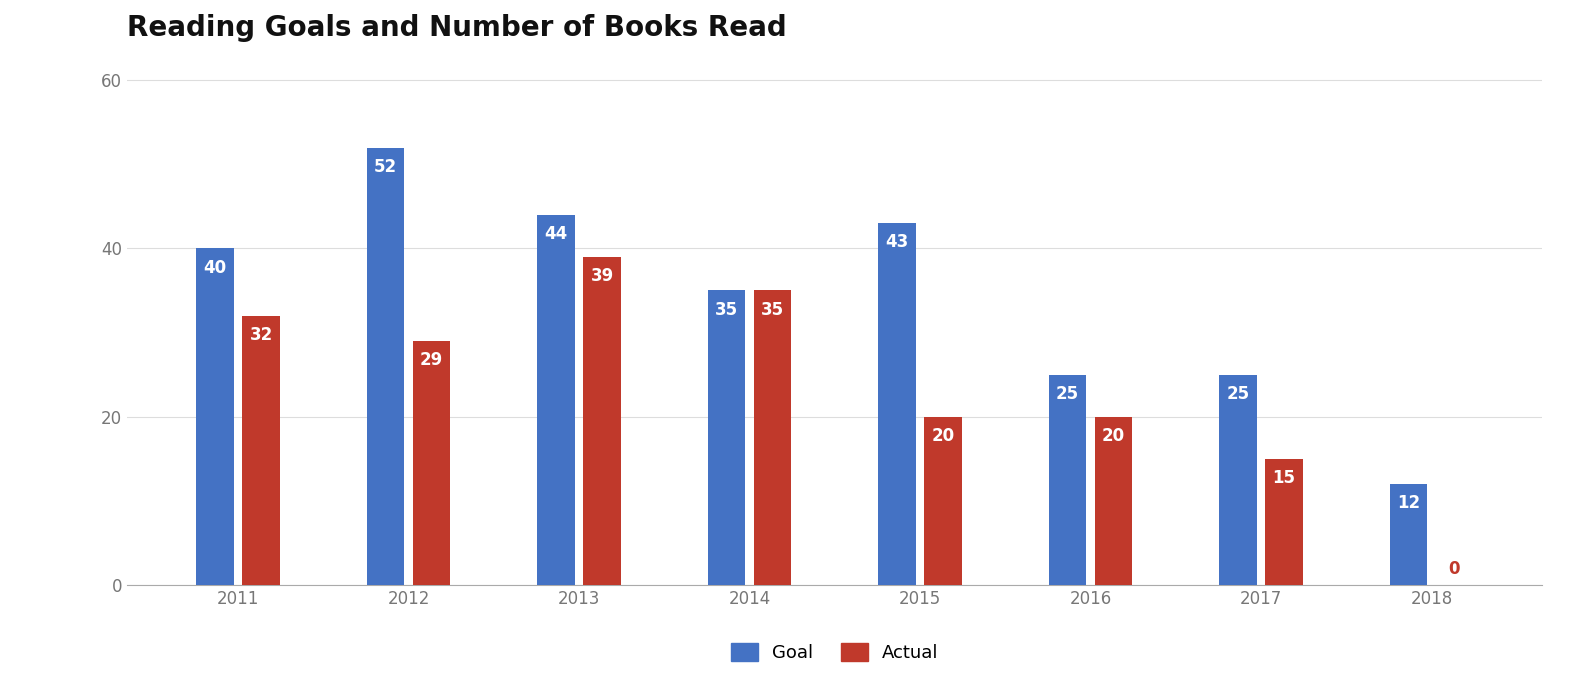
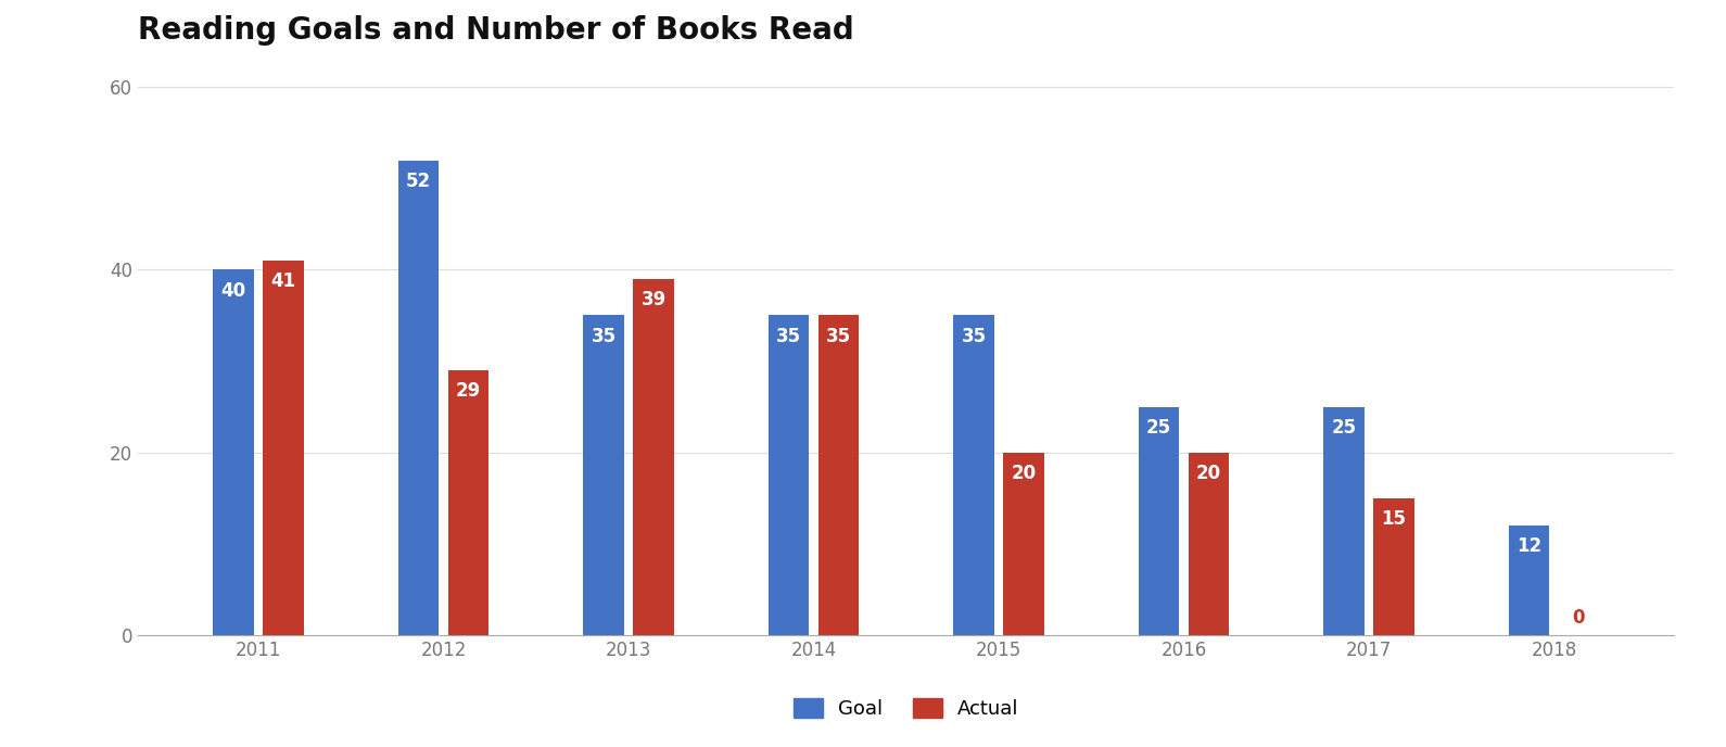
Actual/2011: 32 -> 41
Goal/2013: 44 -> 35
Goal/2015: 43 -> 35
